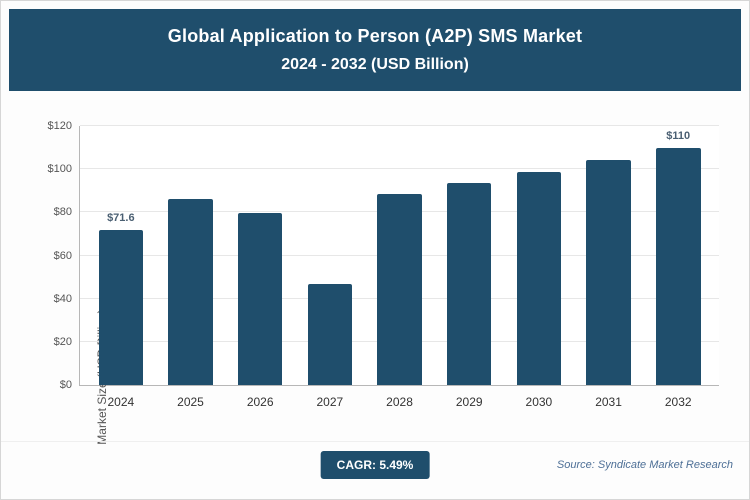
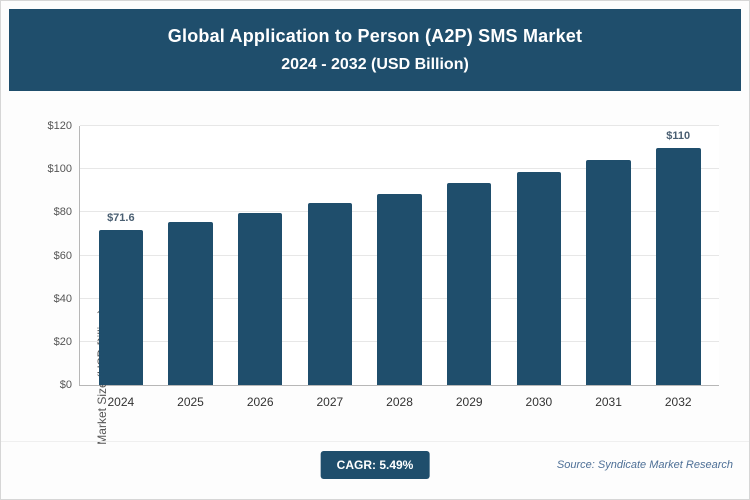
2025: $86 -> $76
2027: $47 -> $84
